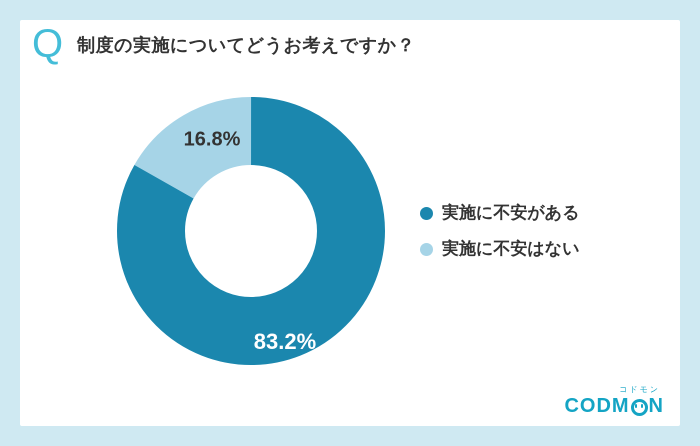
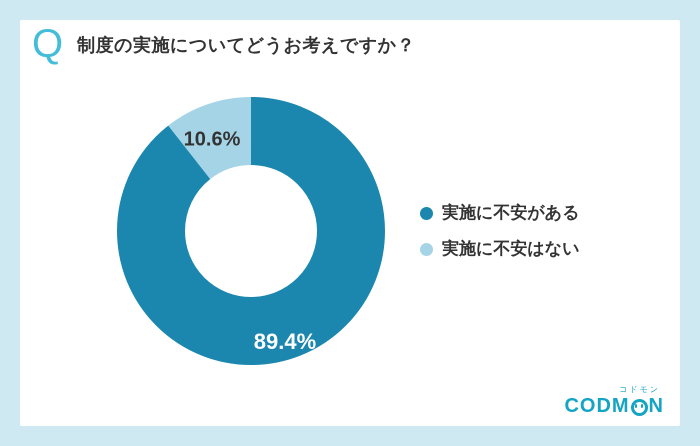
実施に不安がある: 83.2% -> 89.4%
実施に不安はない: 16.8% -> 10.6%
